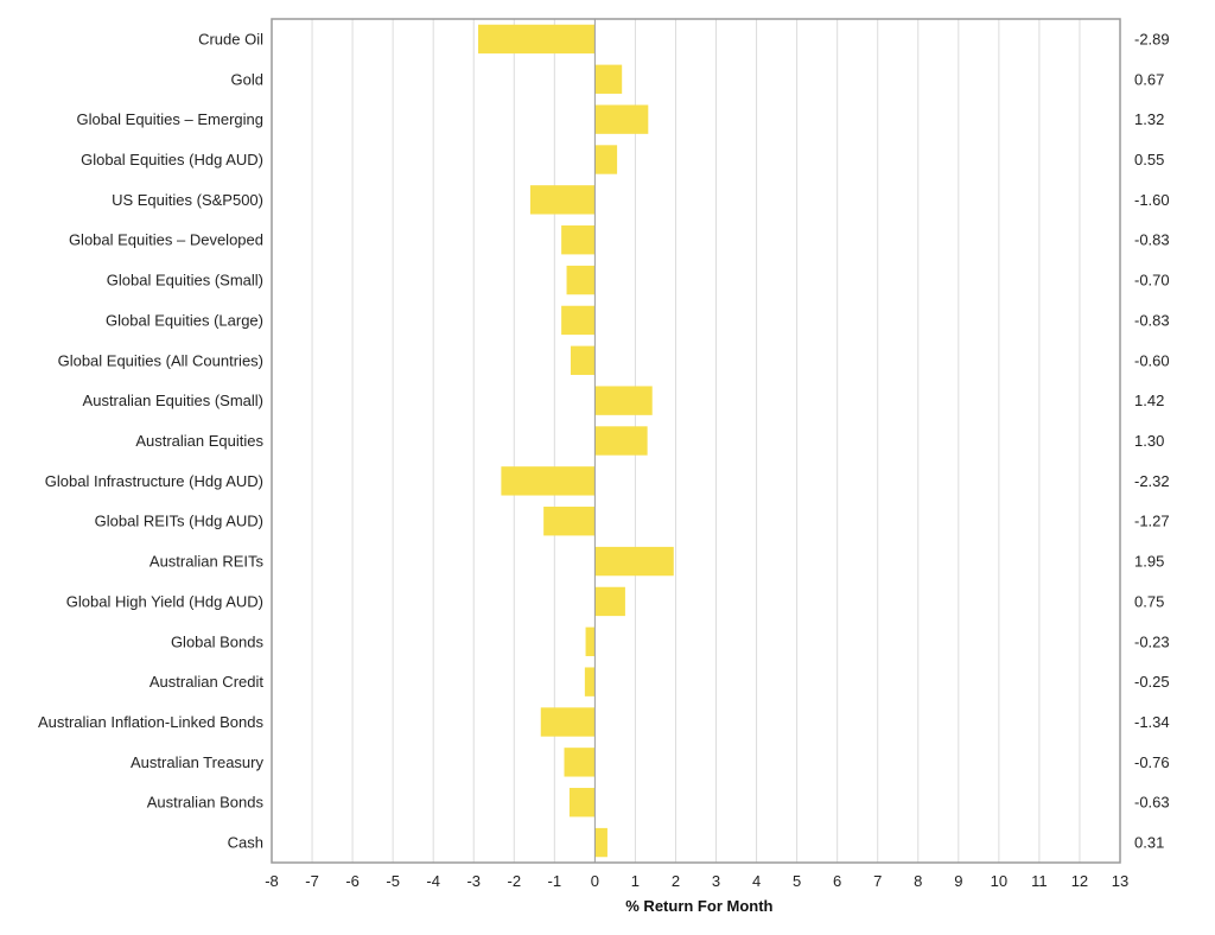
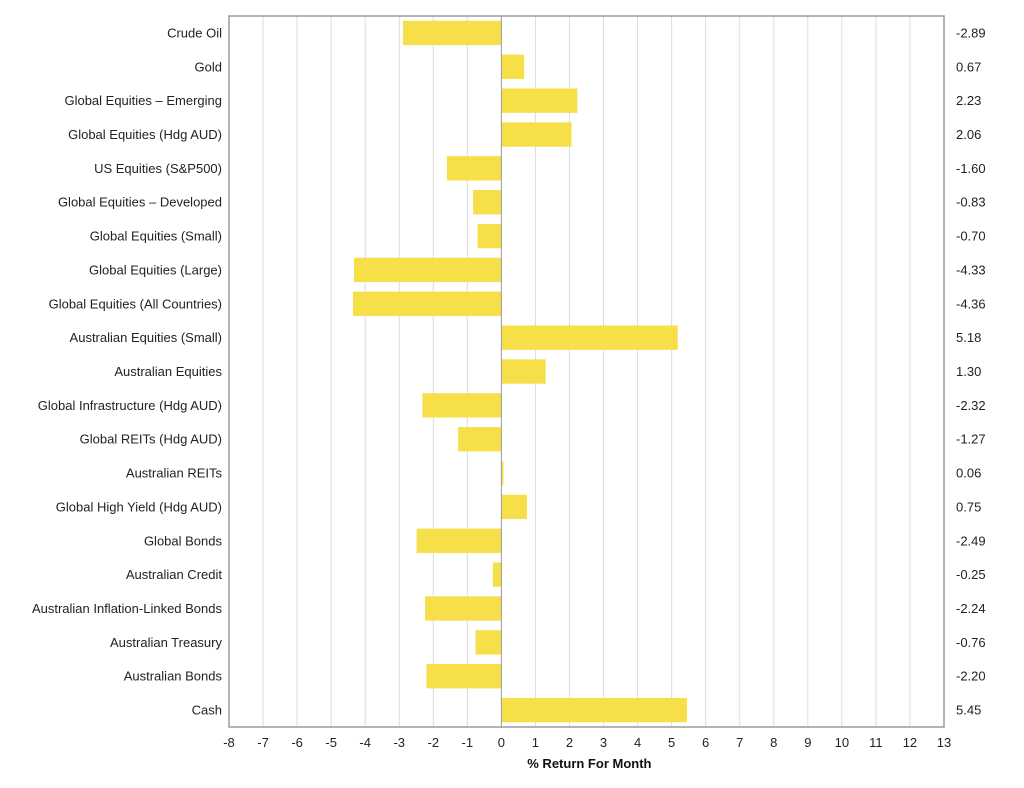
Global Equities – Emerging: 1.32 -> 2.23
Global Equities (Hdg AUD): 0.55 -> 2.06
Global Equities (Large): -0.83 -> -4.33
Global Equities (All Countries): -0.60 -> -4.36
Australian Equities (Small): 1.42 -> 5.18
Australian REITs: 1.95 -> 0.06
Global Bonds: -0.23 -> -2.49
Australian Inflation-Linked Bonds: -1.34 -> -2.24
Australian Bonds: -0.63 -> -2.20
Cash: 0.31 -> 5.45
